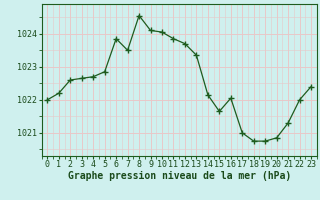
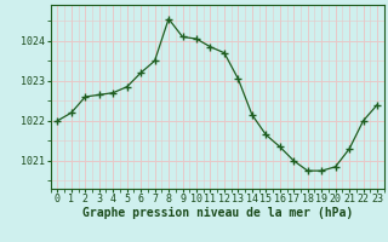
6: 1023.85 -> 1023.20
13: 1023.35 -> 1023.05
16: 1022.05 -> 1021.35
